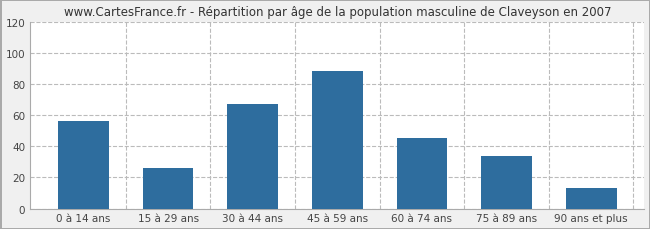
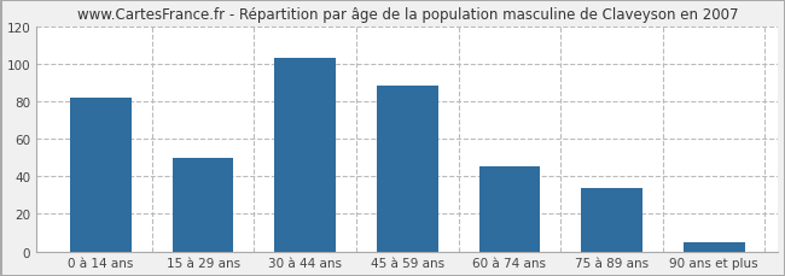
0 à 14 ans: 56 -> 82
15 à 29 ans: 26 -> 50
30 à 44 ans: 67 -> 103
90 ans et plus: 13 -> 5
